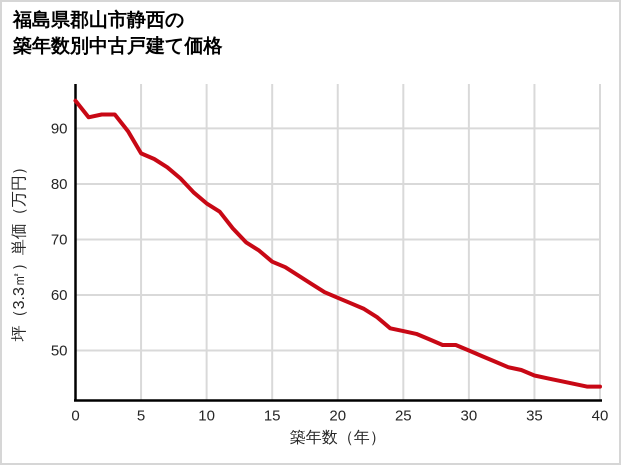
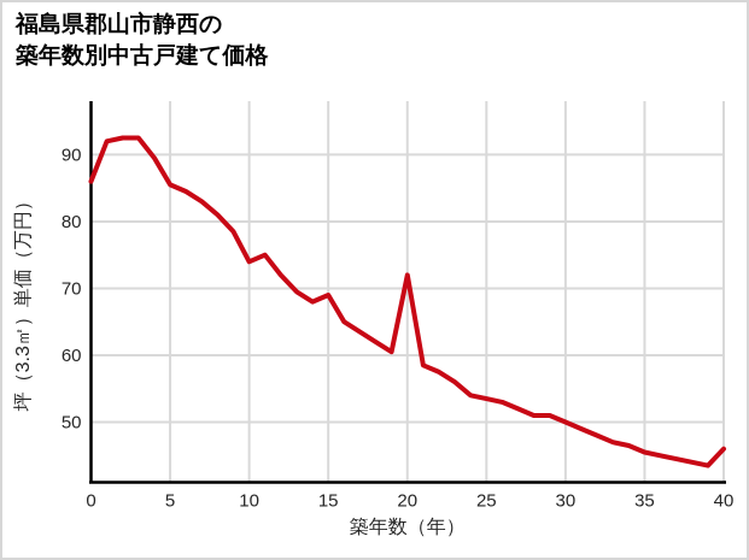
0: 95 -> 86
10: 76 -> 74
15: 66 -> 69
20: 60 -> 72
40: 44 -> 46
